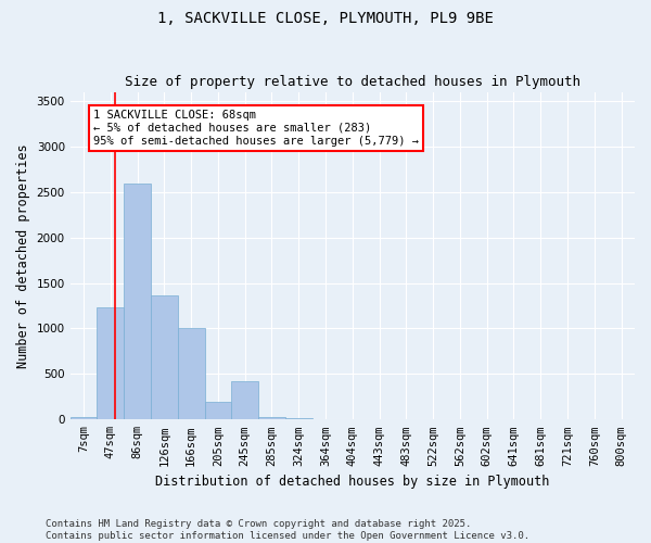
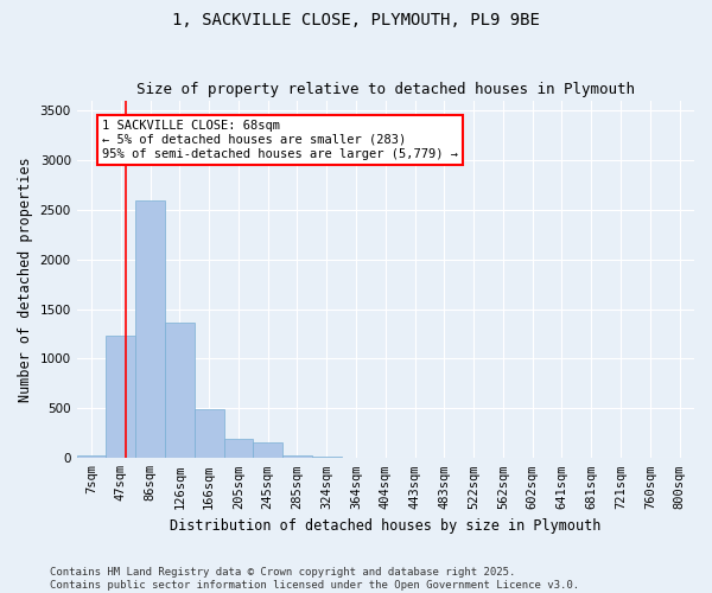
166sqm: 1000 -> 490
245sqm: 420 -> 160
